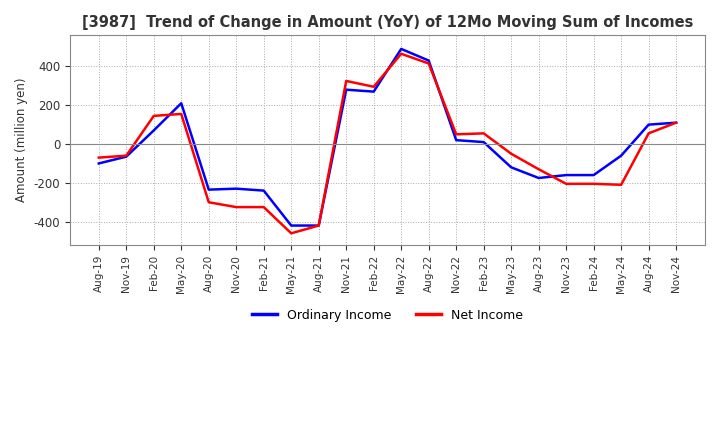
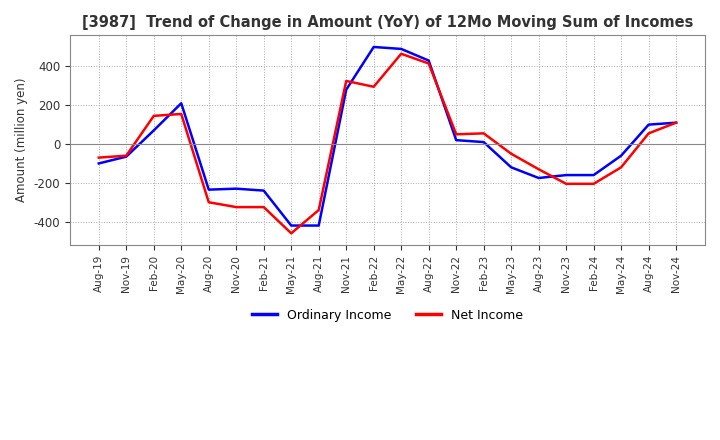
Net Income/Aug-21: -420 -> -340
Ordinary Income/Feb-22: 270 -> 500
Net Income/May-24: -210 -> -120
